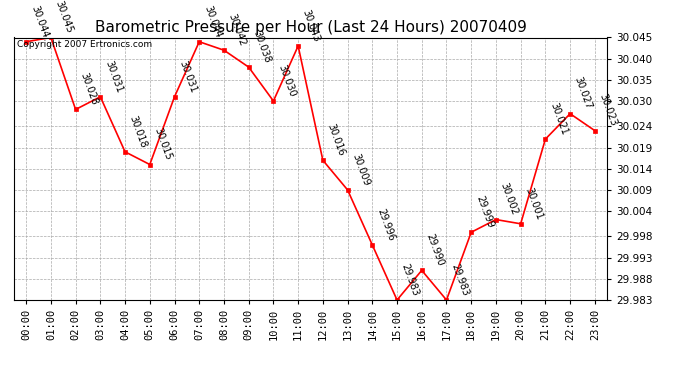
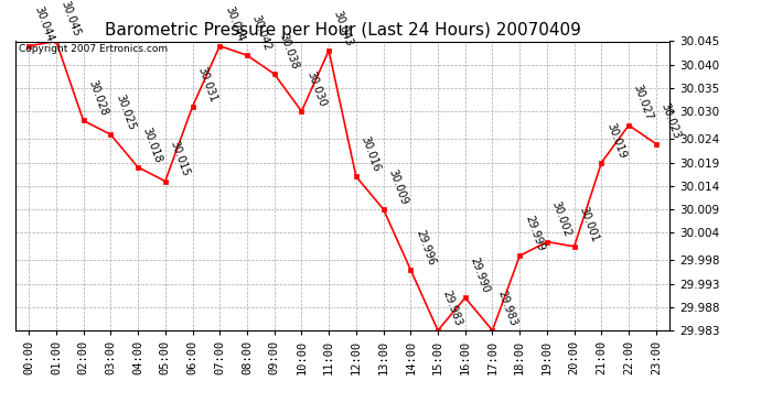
03:00: 30.031 -> 30.025
21:00: 30.021 -> 30.019
